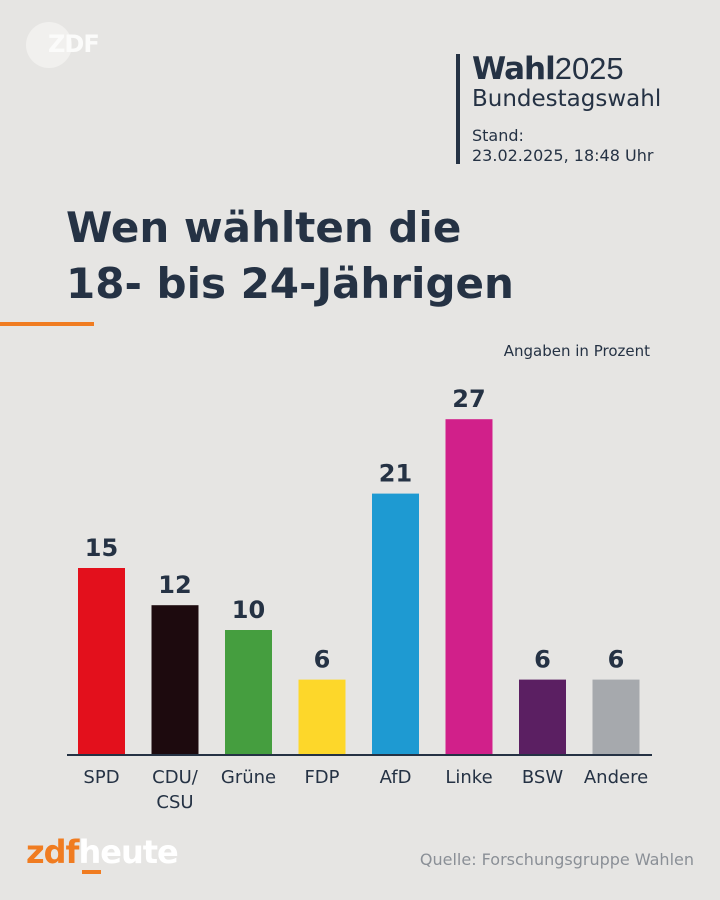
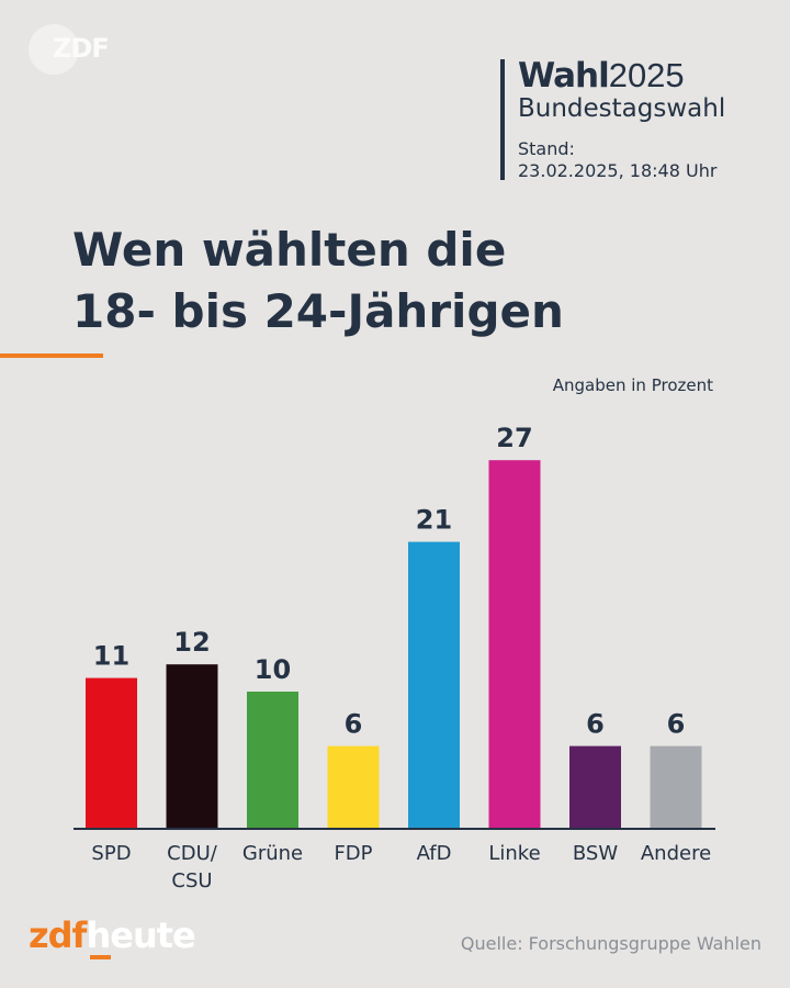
SPD: 15 -> 11
